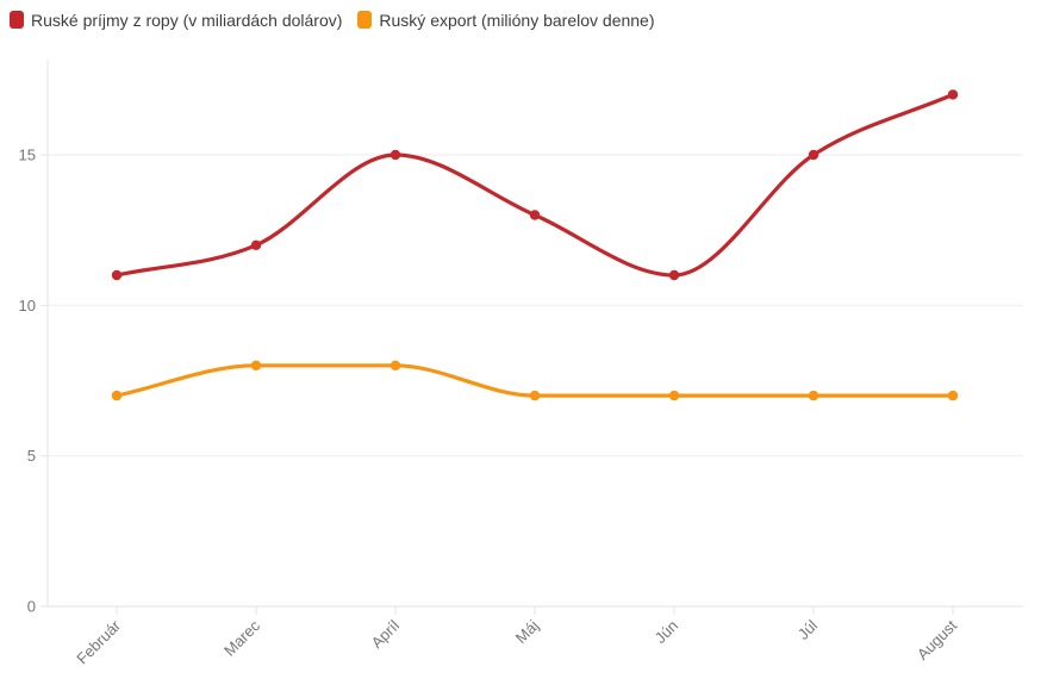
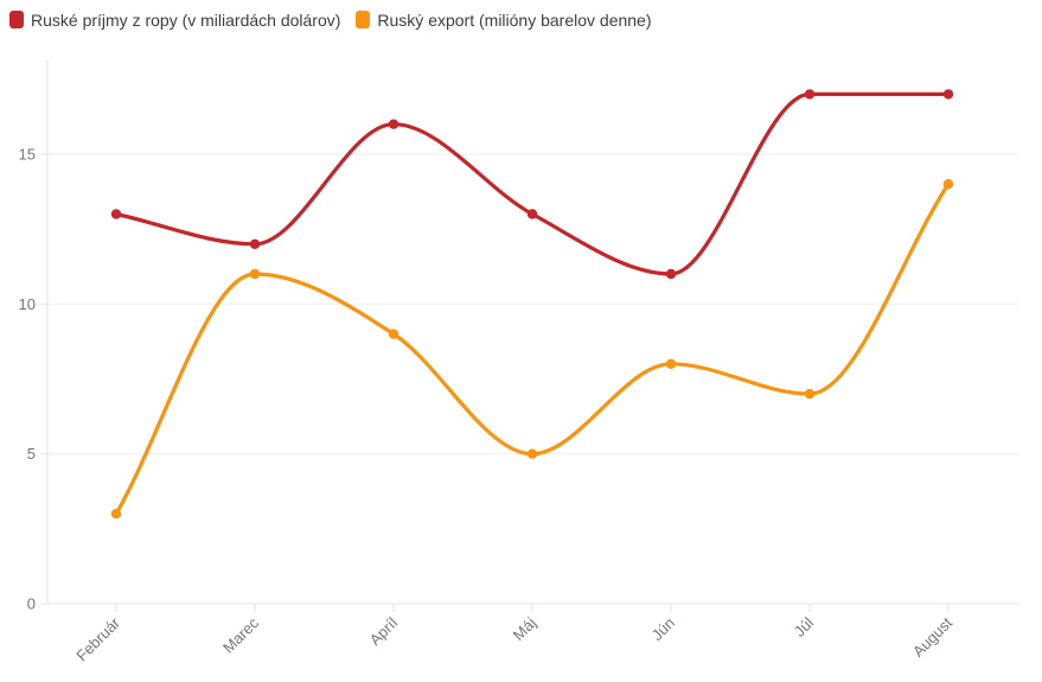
Ruské príjmy z ropy (v miliardách dolárov)/Február: 11 -> 13
Ruský export (milióny barelov denne)/Február: 7 -> 3
Ruský export (milióny barelov denne)/Marec: 8 -> 11
Ruské príjmy z ropy (v miliardách dolárov)/Apríl: 15 -> 16
Ruský export (milióny barelov denne)/Apríl: 8 -> 9
Ruský export (milióny barelov denne)/Máj: 7 -> 5
Ruský export (milióny barelov denne)/Jún: 7 -> 8
Ruské príjmy z ropy (v miliardách dolárov)/Júl: 15 -> 17
Ruský export (milióny barelov denne)/August: 7 -> 14
